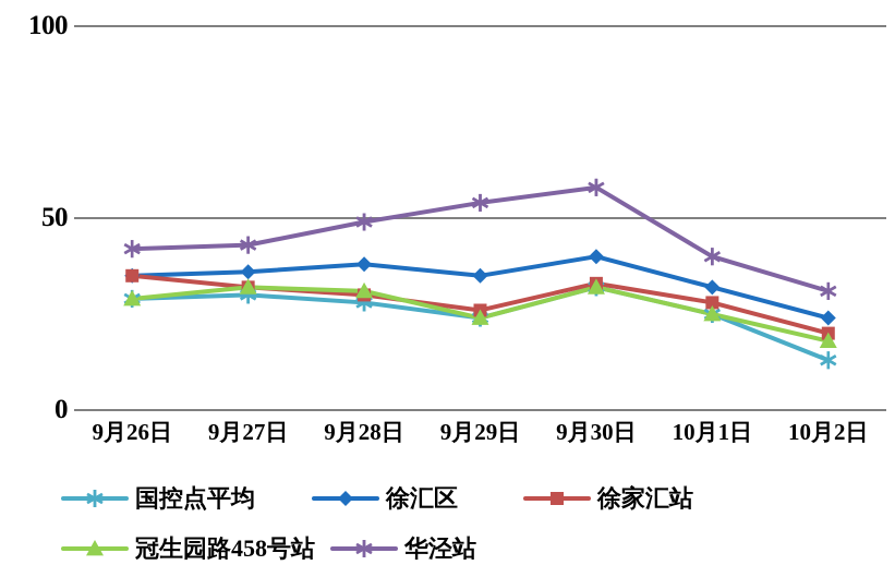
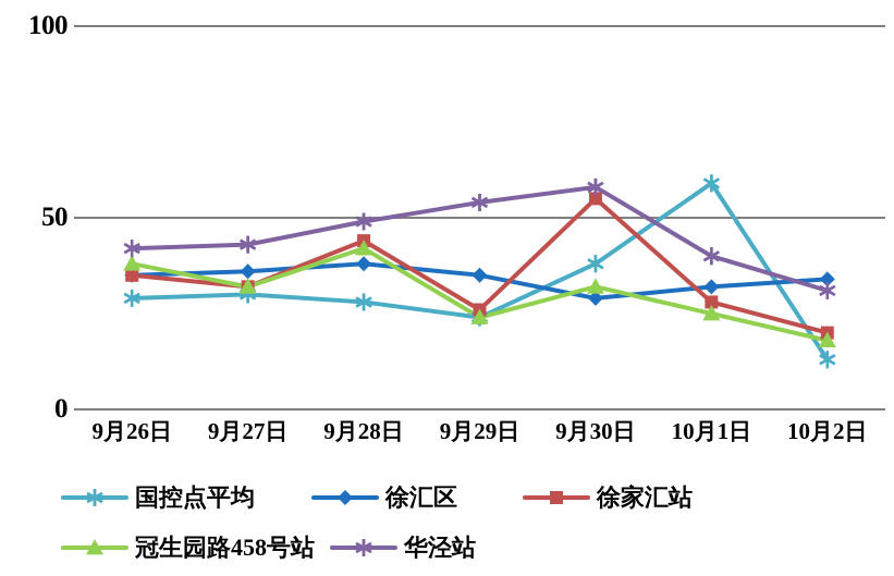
冠生园路458号站/9月26日: 29 -> 38
徐家汇站/9月28日: 30 -> 44
冠生园路458号站/9月28日: 31 -> 42
国控点平均/9月30日: 32 -> 38
徐汇区/9月30日: 40 -> 29
徐家汇站/9月30日: 33 -> 55
国控点平均/10月1日: 25 -> 59
徐汇区/10月2日: 24 -> 34
